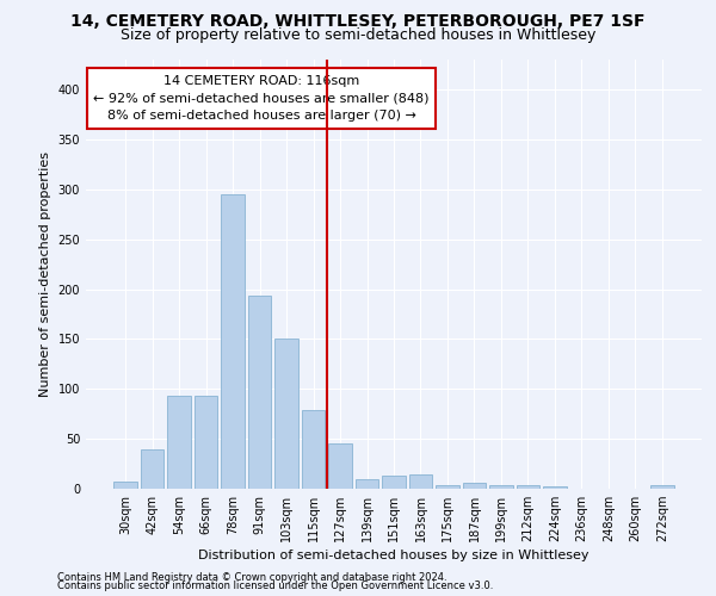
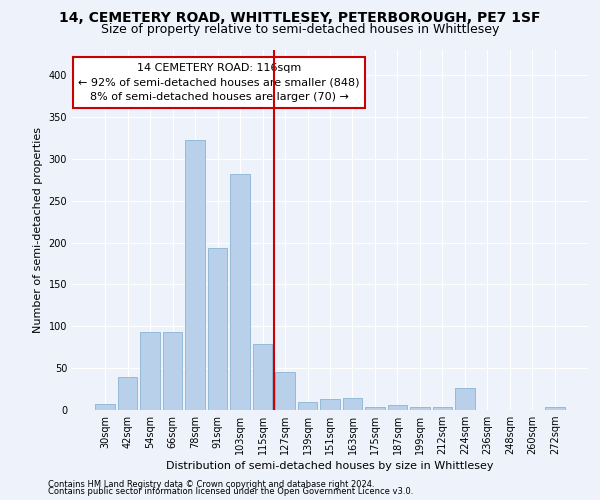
78sqm: 295 -> 322
103sqm: 150 -> 282
224sqm: 2 -> 26
